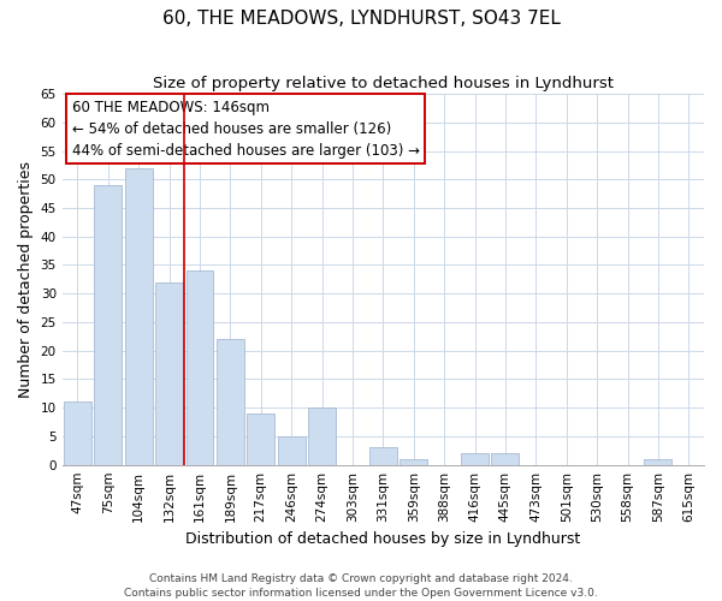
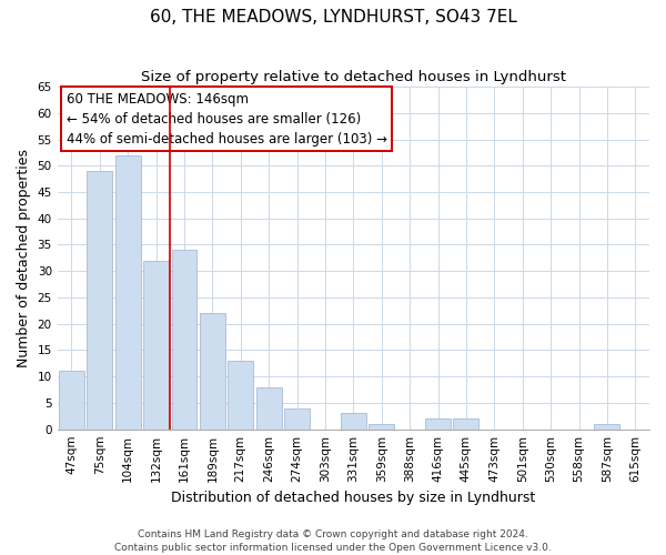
217sqm: 9 -> 13
246sqm: 5 -> 8
274sqm: 10 -> 4
